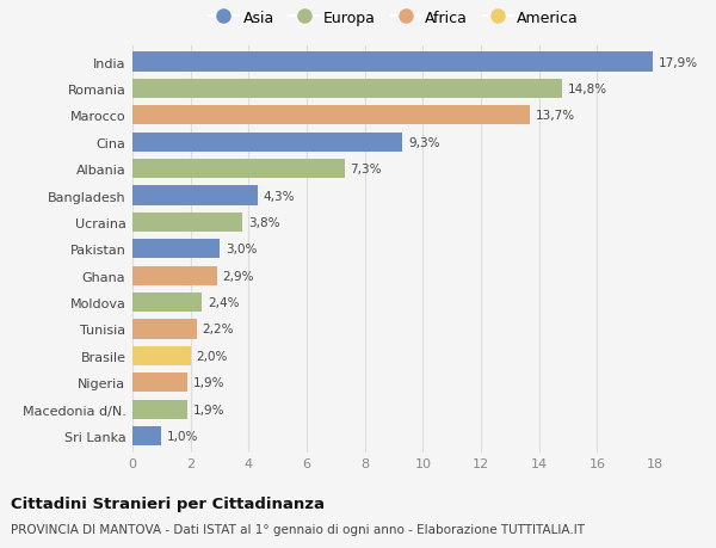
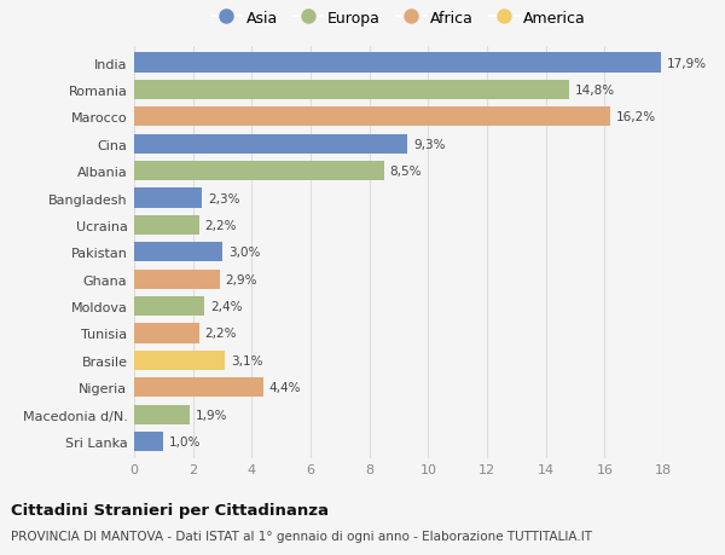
Marocco: 13,7% -> 16,2%
Albania: 7,3% -> 8,5%
Bangladesh: 4,3% -> 2,3%
Ucraina: 3,8% -> 2,2%
Brasile: 2,0% -> 3,1%
Nigeria: 1,9% -> 4,4%
